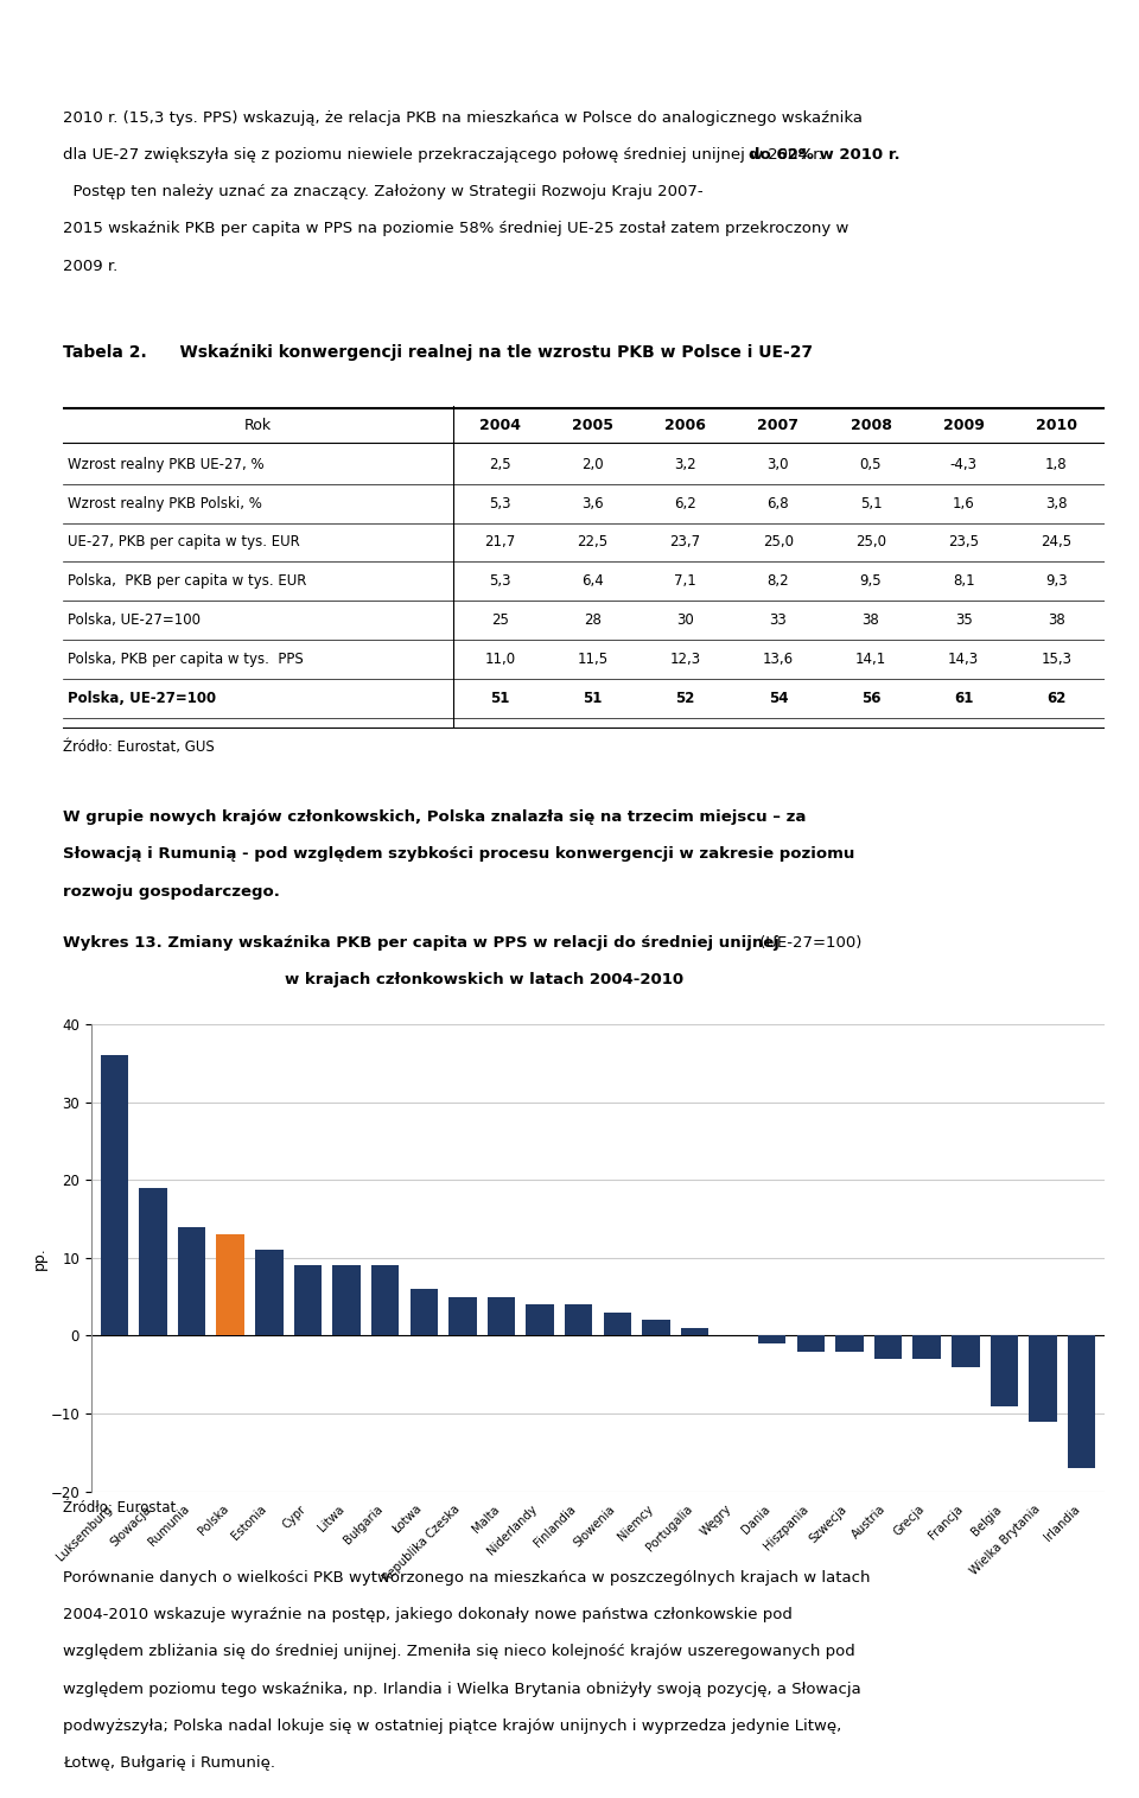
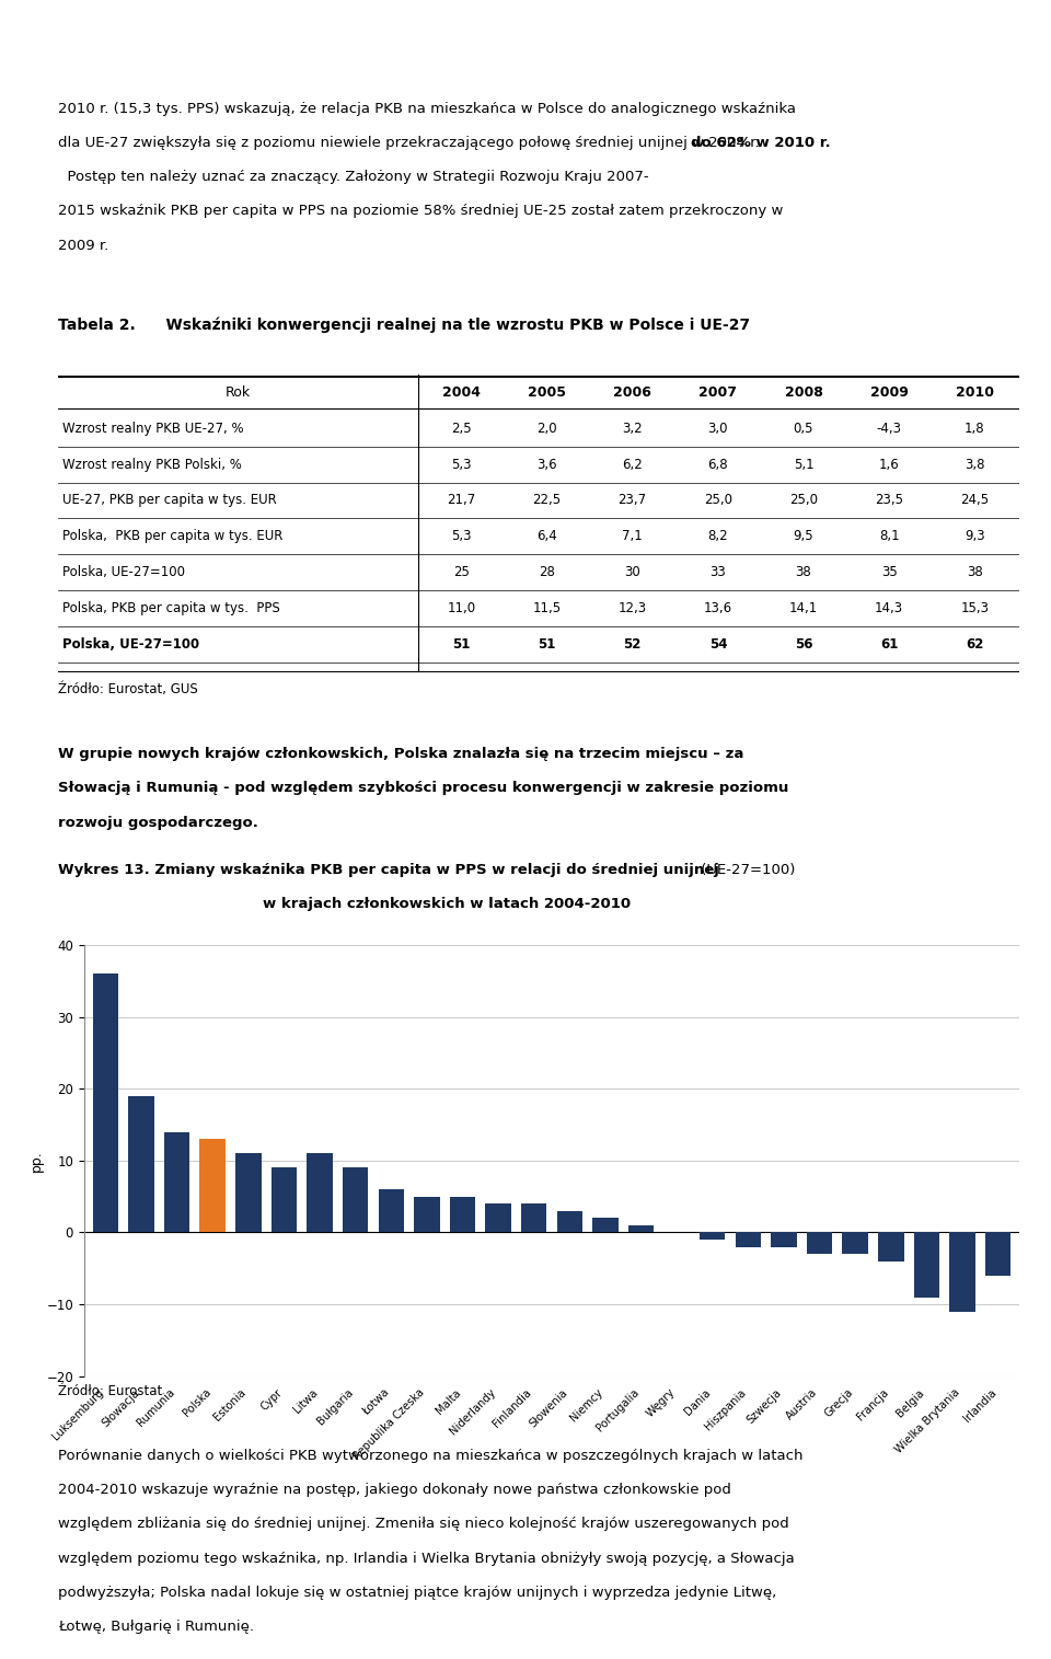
Litwa: 9 -> 11
Irlandia: -17 -> -6
